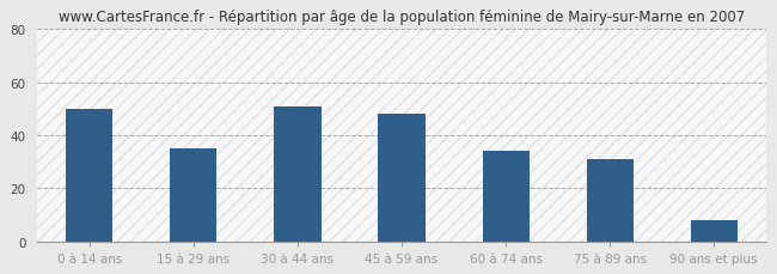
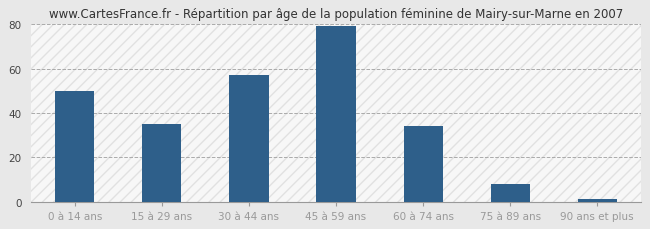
30 à 44 ans: 51 -> 57
45 à 59 ans: 48 -> 79
75 à 89 ans: 31 -> 8
90 ans et plus: 8 -> 1
